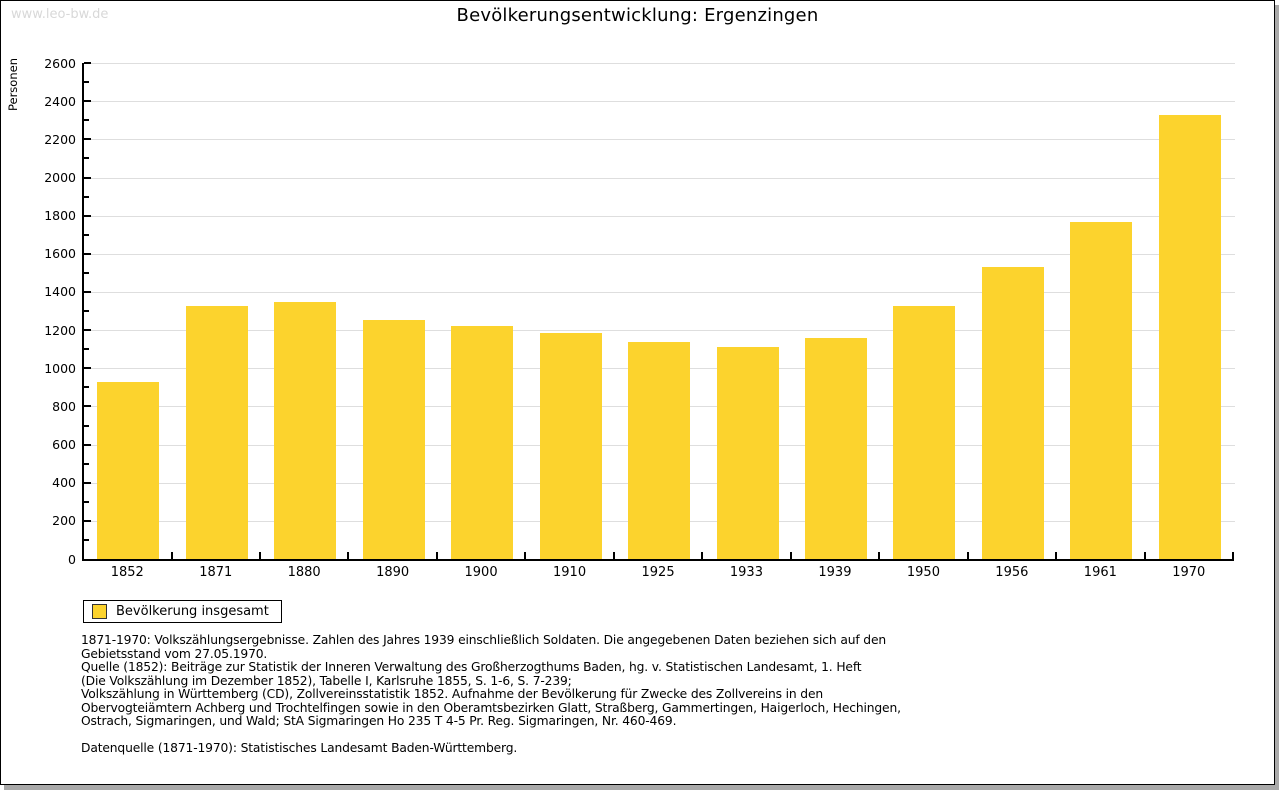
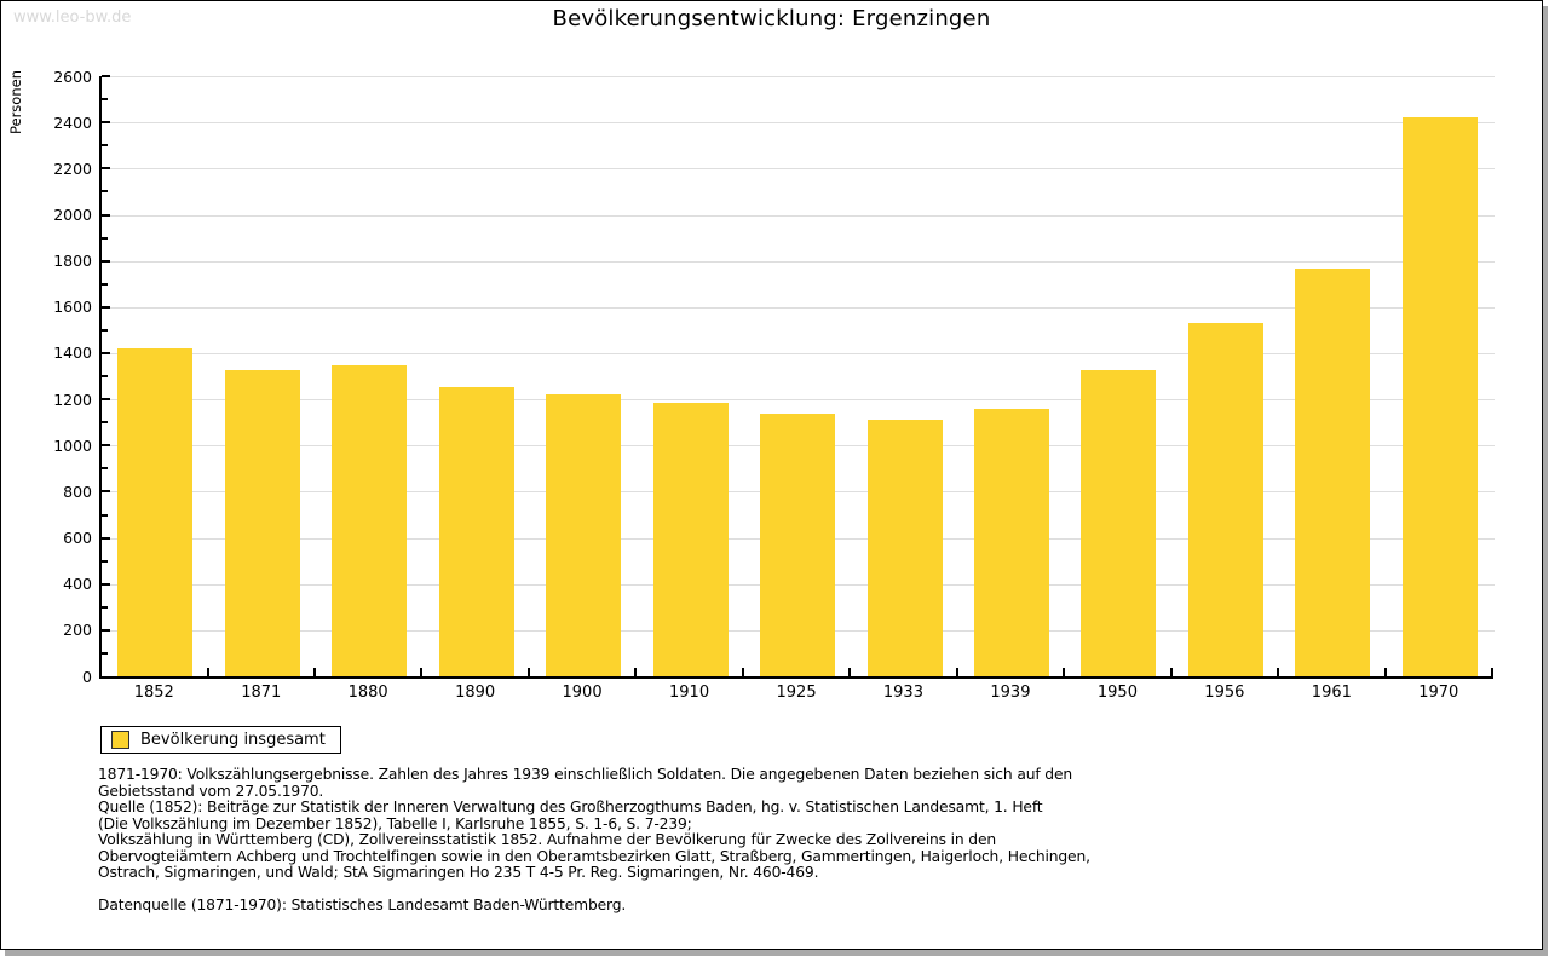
1852: 930 -> 1420
1970: 2330 -> 2420
